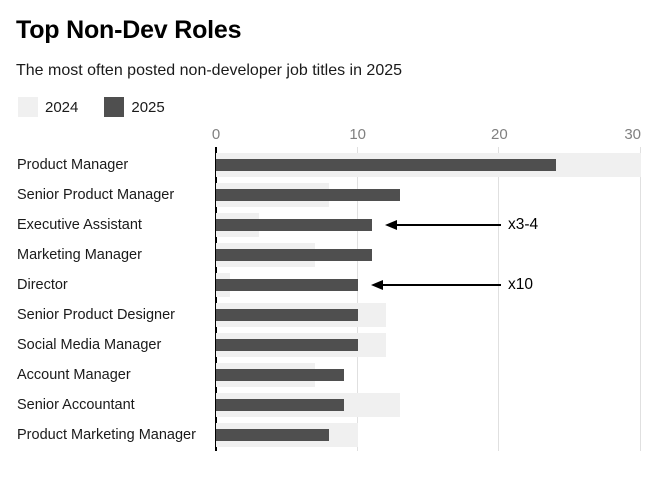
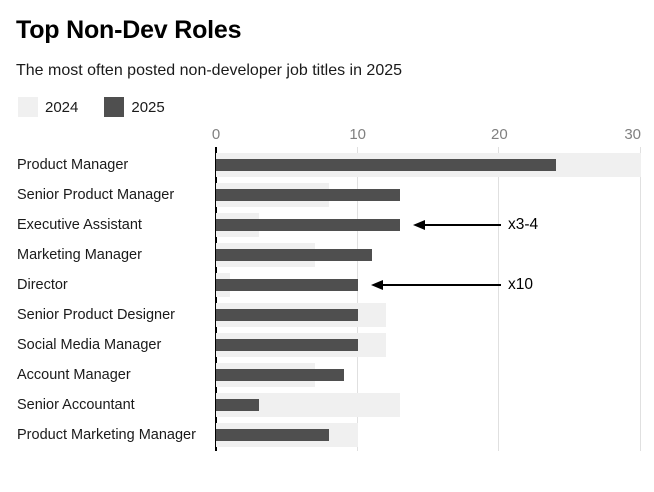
2025/Executive Assistant: 11 -> 13
2025/Senior Accountant: 9 -> 3
